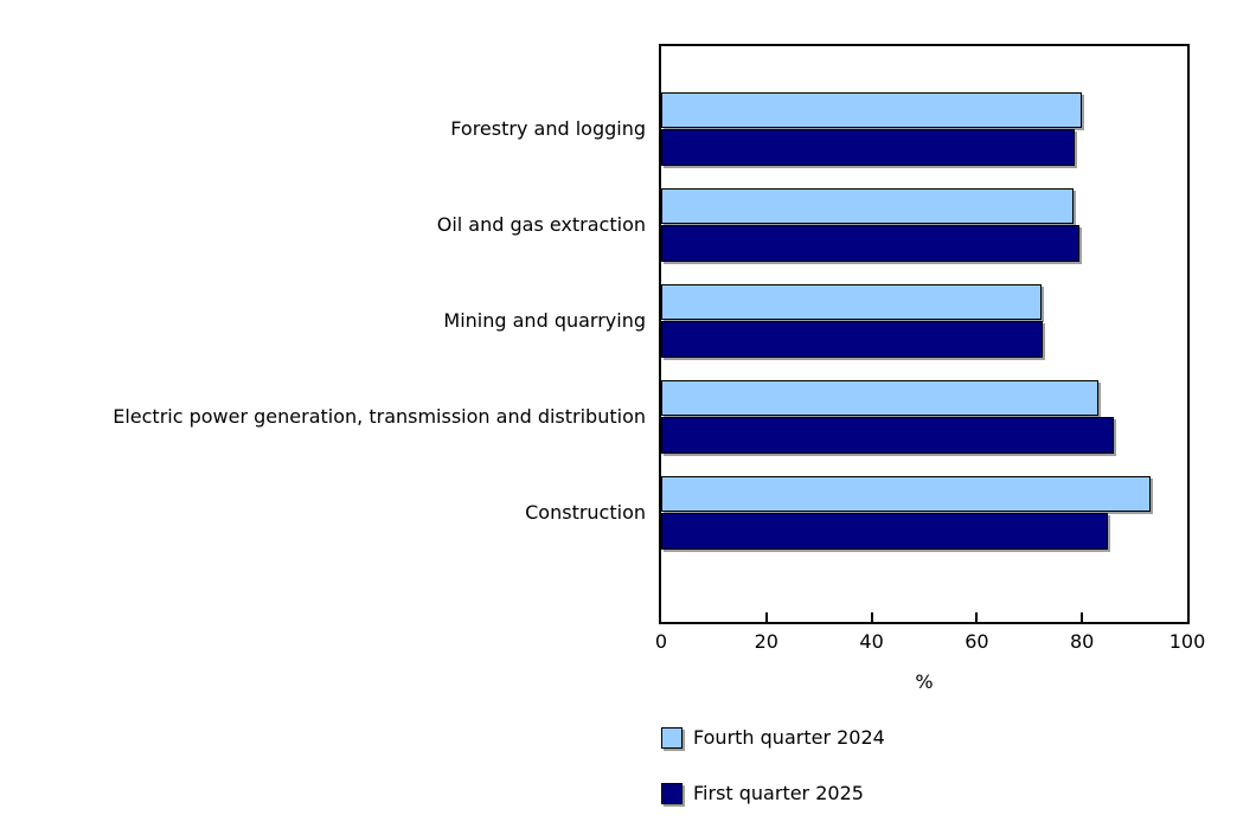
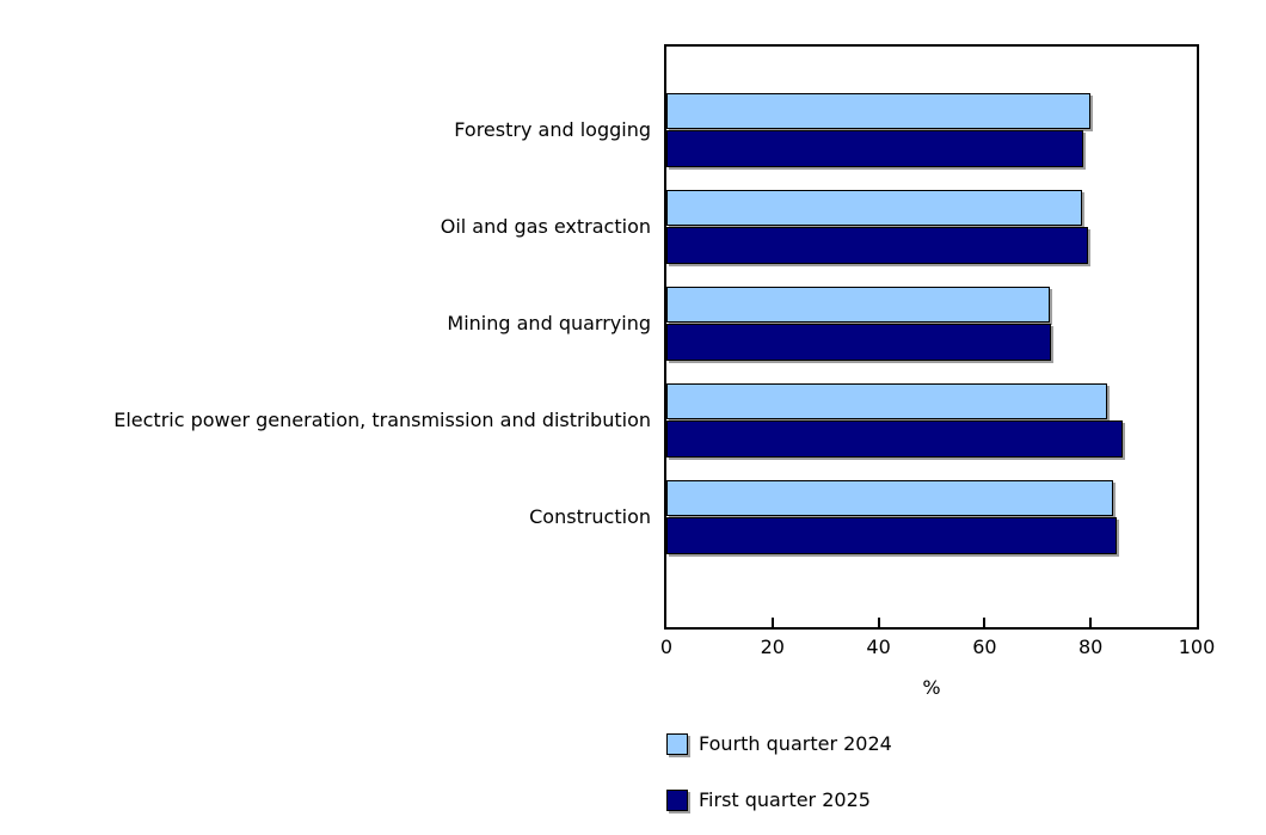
Fourth quarter 2024/Construction: 93 -> 84
